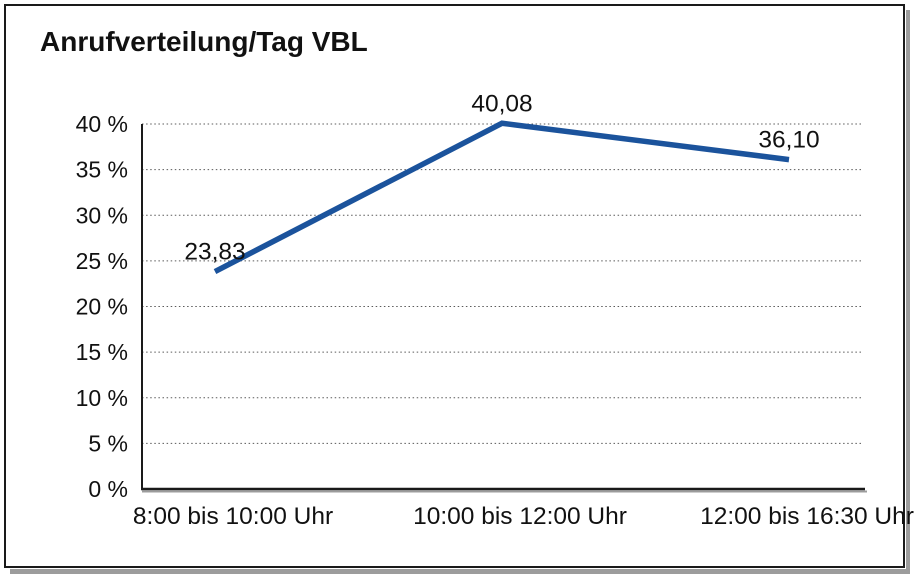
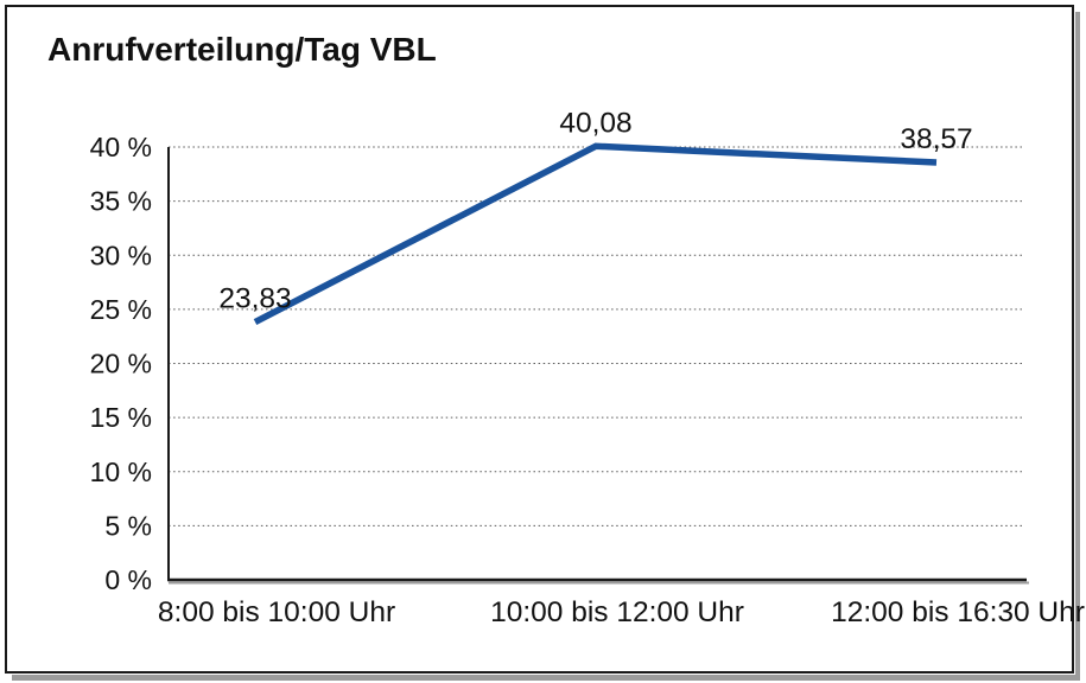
12:00 bis 16:30 Uhr: 36,10 -> 38,57
